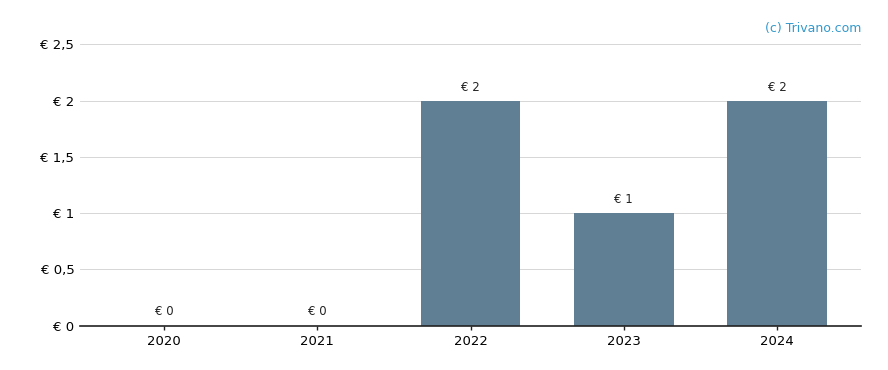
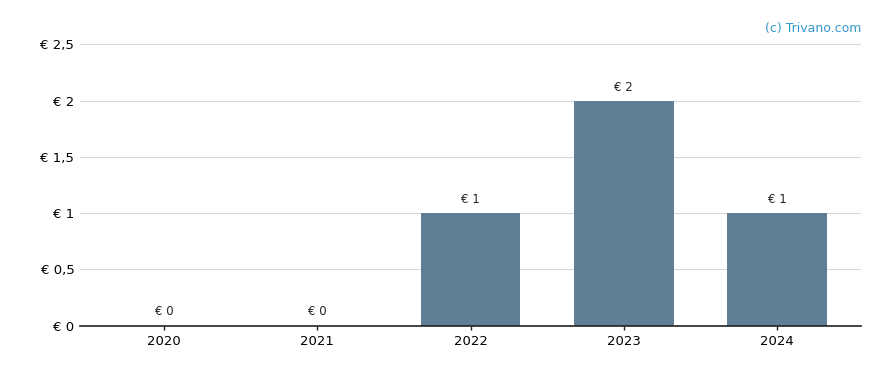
2022: 2 -> 1
2023: 1 -> 2
2024: 2 -> 1
